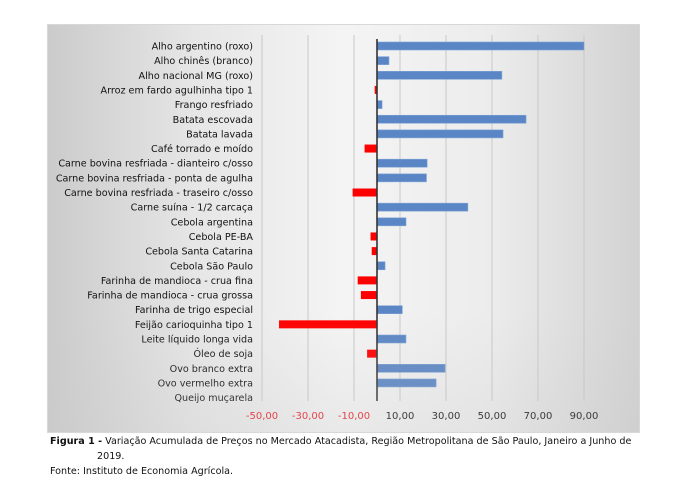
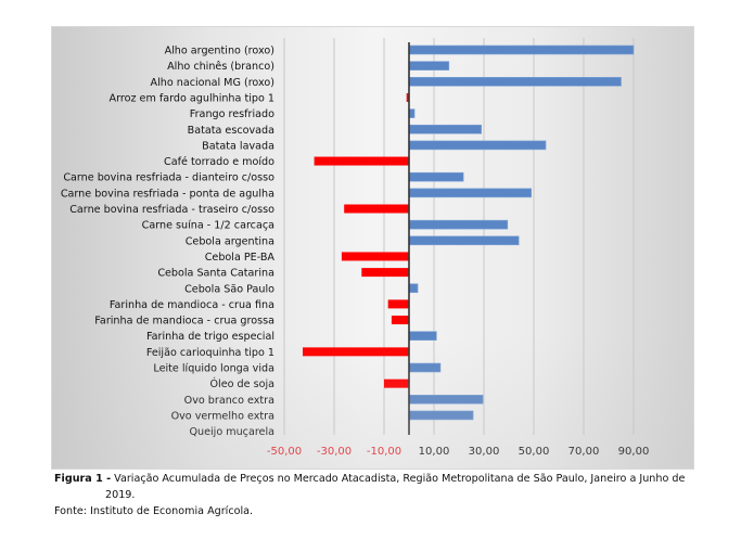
Alho chinês (branco): 5 -> 16
Alho nacional MG (roxo): 54 -> 85
Batata escovada: 65 -> 29
Café torrado e moído: -5 -> -38
Carne bovina resfriada - ponta de agulha: 22 -> 49
Carne bovina resfriada - traseiro c/osso: -11 -> -26
Cebola argentina: 13 -> 44
Cebola PE-BA: -3 -> -27
Cebola Santa Catarina: -2 -> -19
Óleo de soja: -4 -> -10
